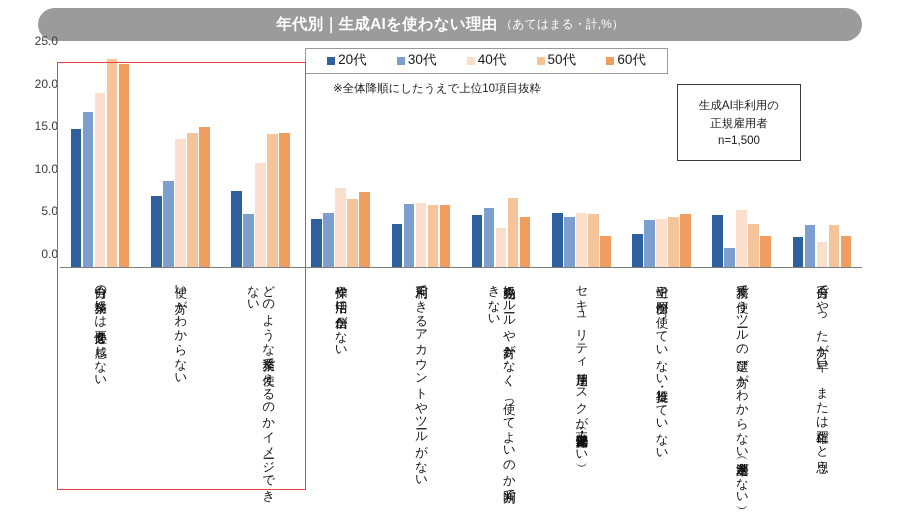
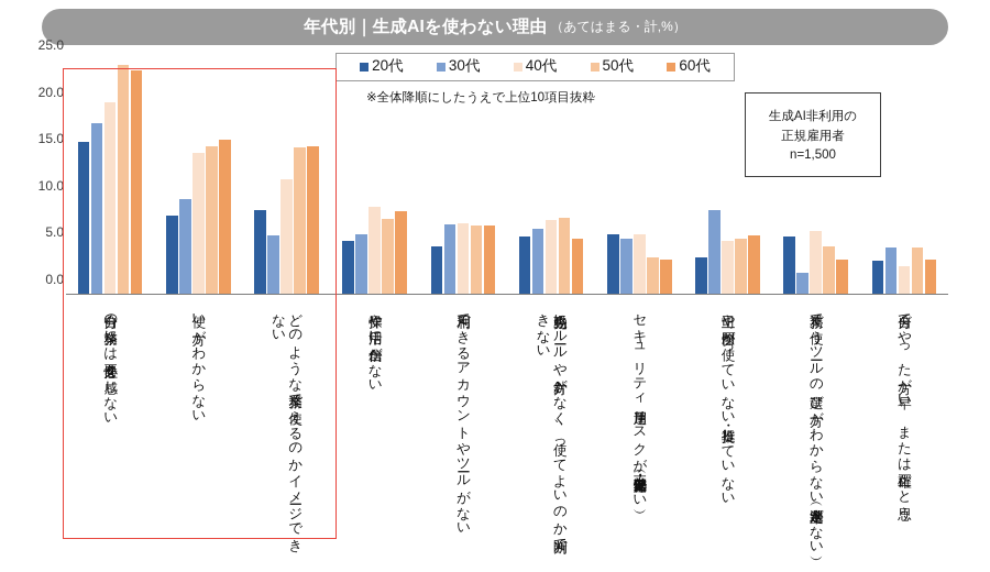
40代/勤務先にルールや方針がなく、使ってよいのか判断できない: 5 -> 8
50代/セキュリティ運用リスクが不安（外部送信・保存・漏えい）: 6 -> 4
30代/上司や同僚が使っていない・推奨していない: 6 -> 9
